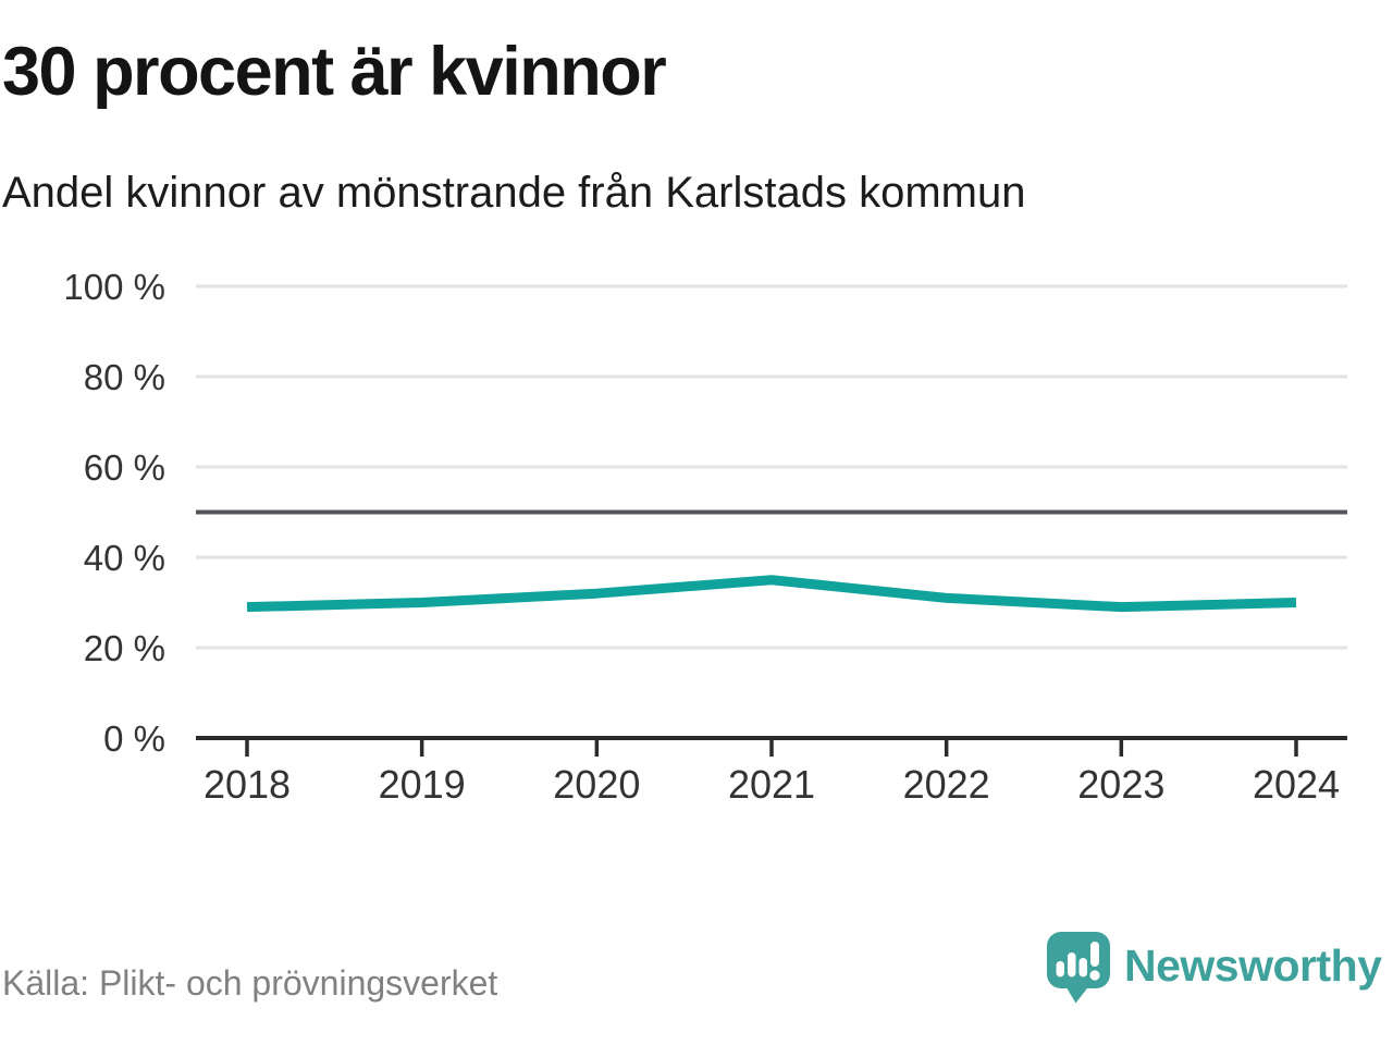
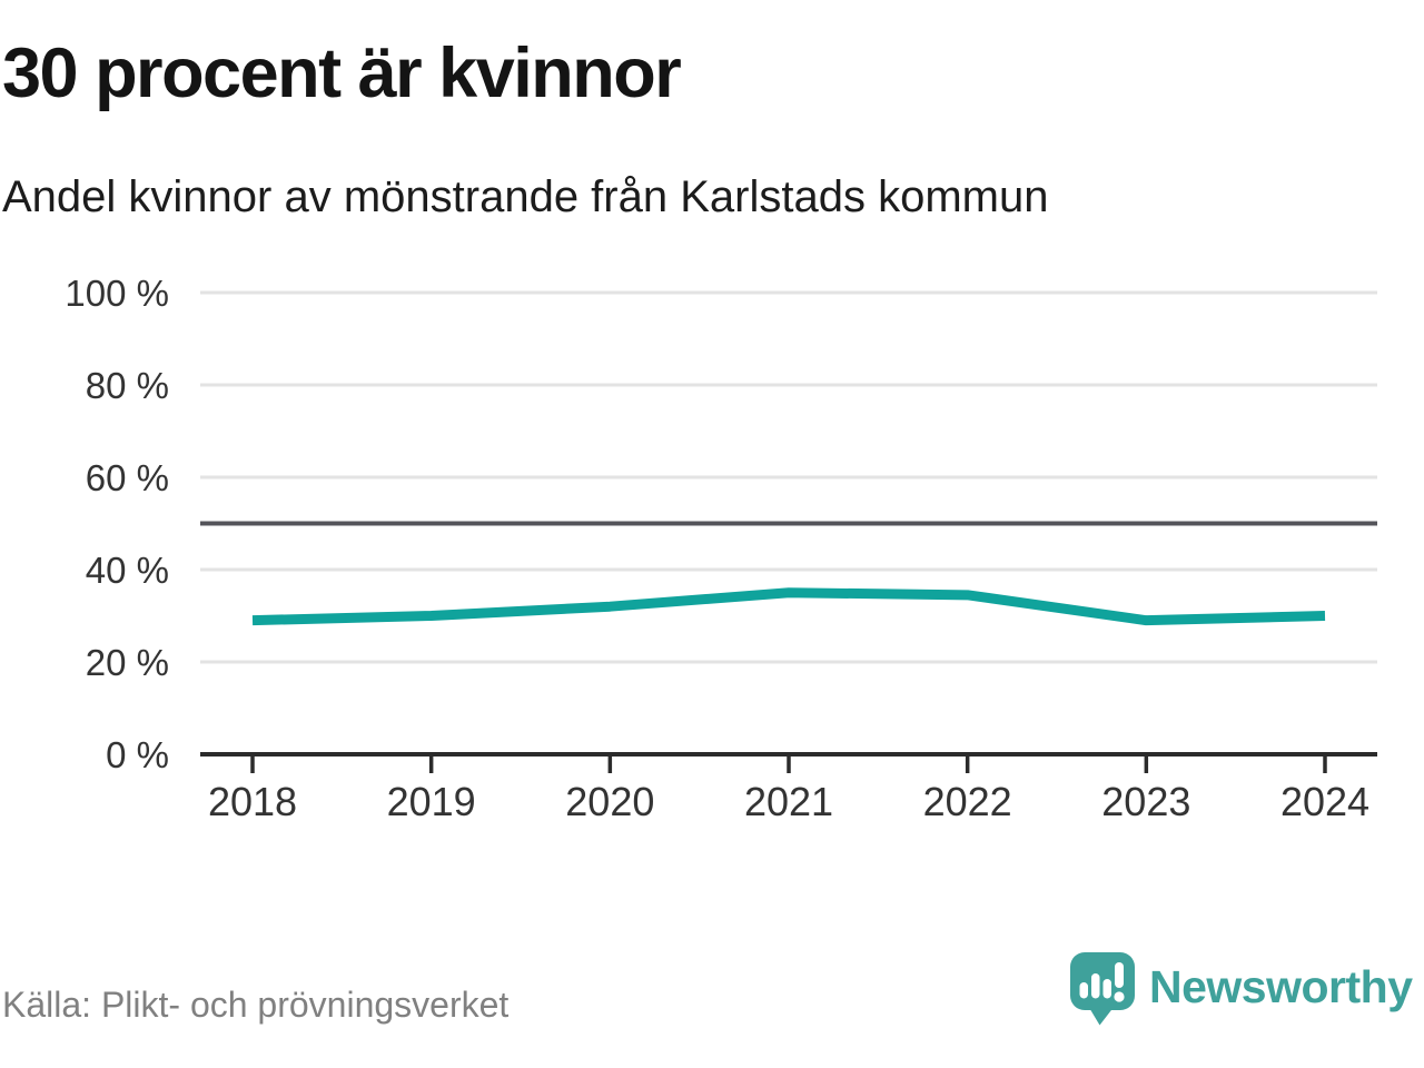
2022: 31% -> 34%
